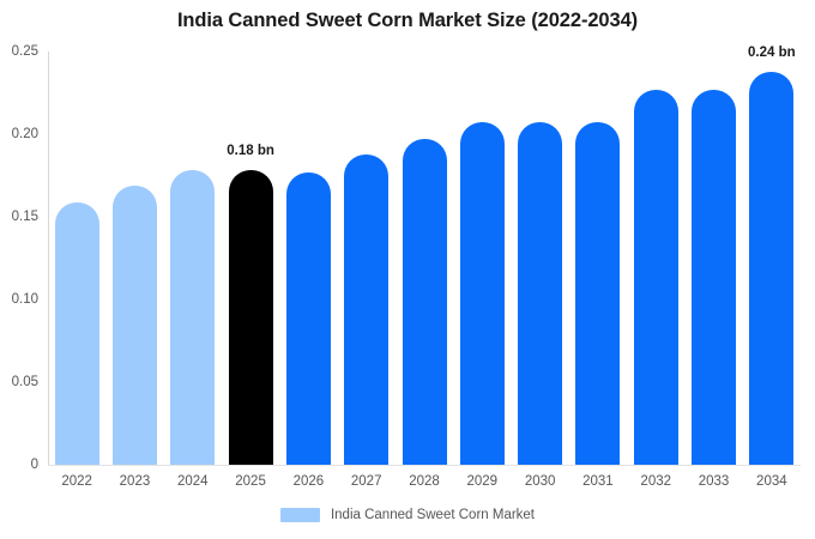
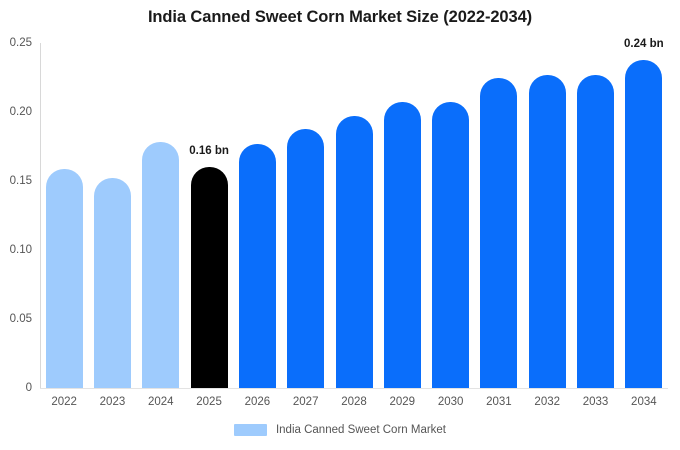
2023: 0.169 -> 0.152
2025: 0.18 -> 0.16
2031: 0.207 -> 0.225
